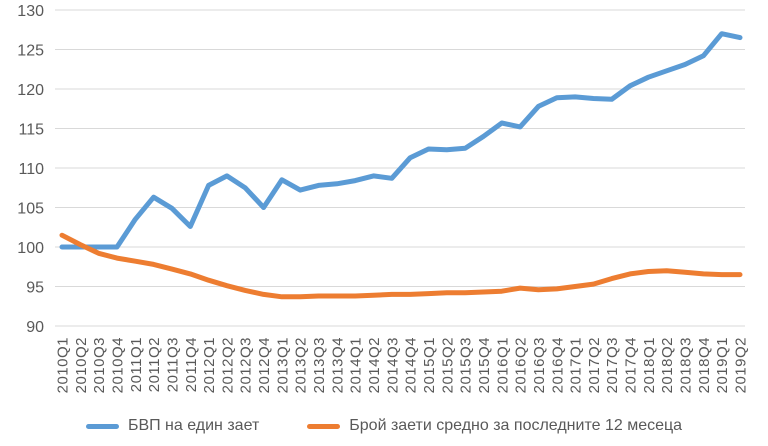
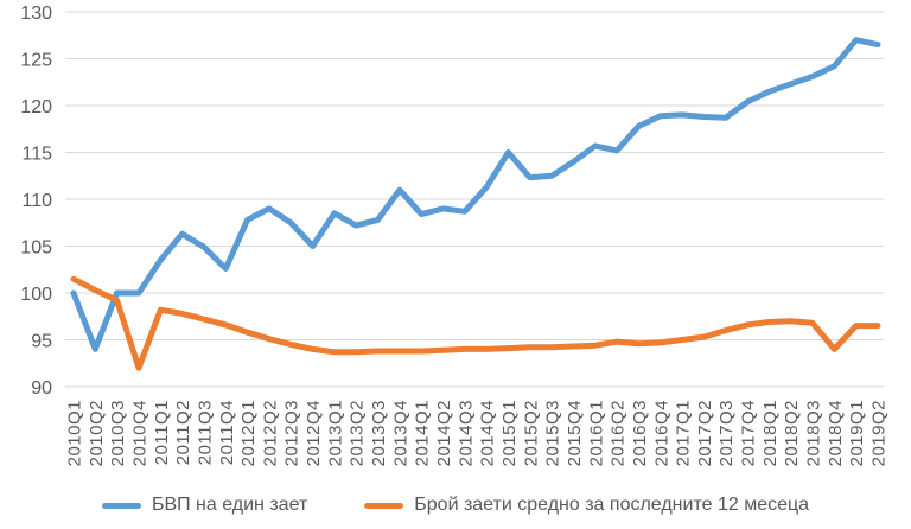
БВП на един зает/2010Q2: 100 -> 94
Брой заети средно за последните 12 месеца/2010Q4: 99 -> 92
БВП на един зает/2013Q4: 108 -> 111
БВП на един зает/2015Q1: 112 -> 115
Брой заети средно за последните 12 месеца/2018Q4: 97 -> 94
